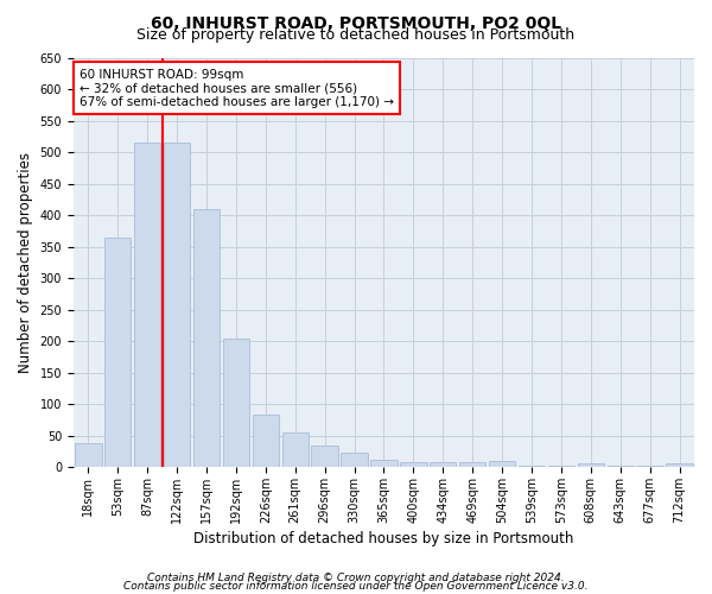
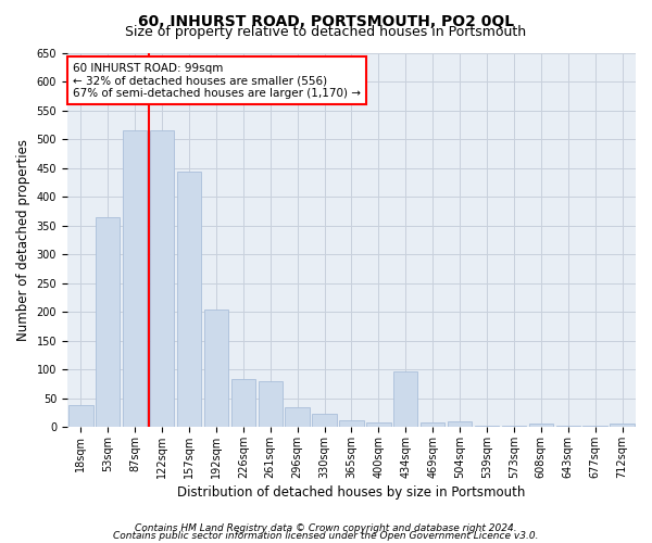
157sqm: 410 -> 444
261sqm: 55 -> 80
434sqm: 8 -> 96
